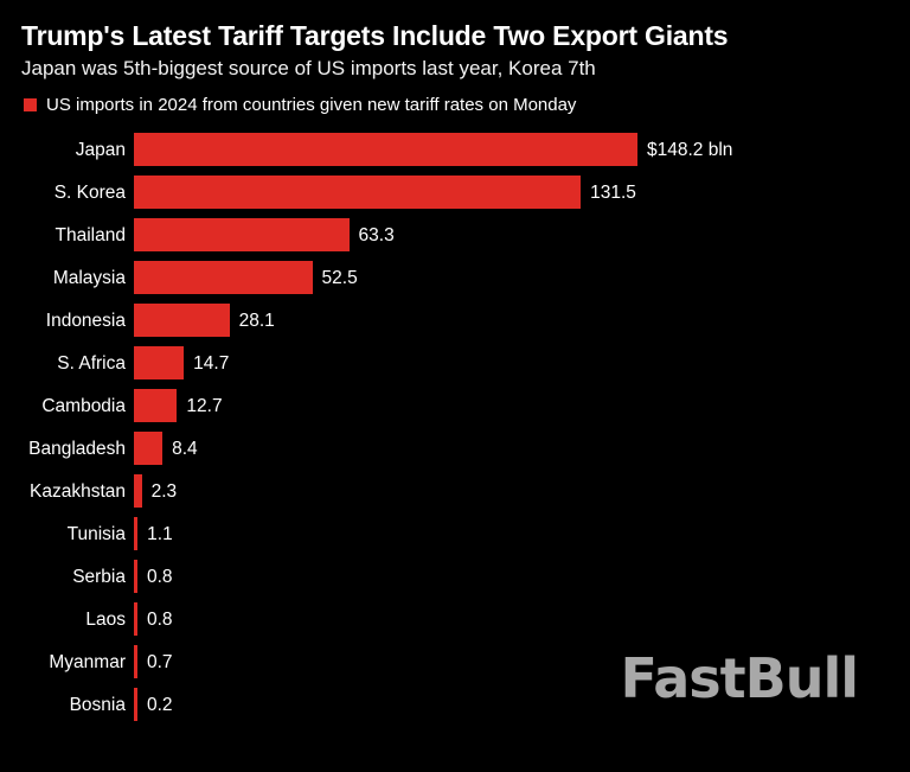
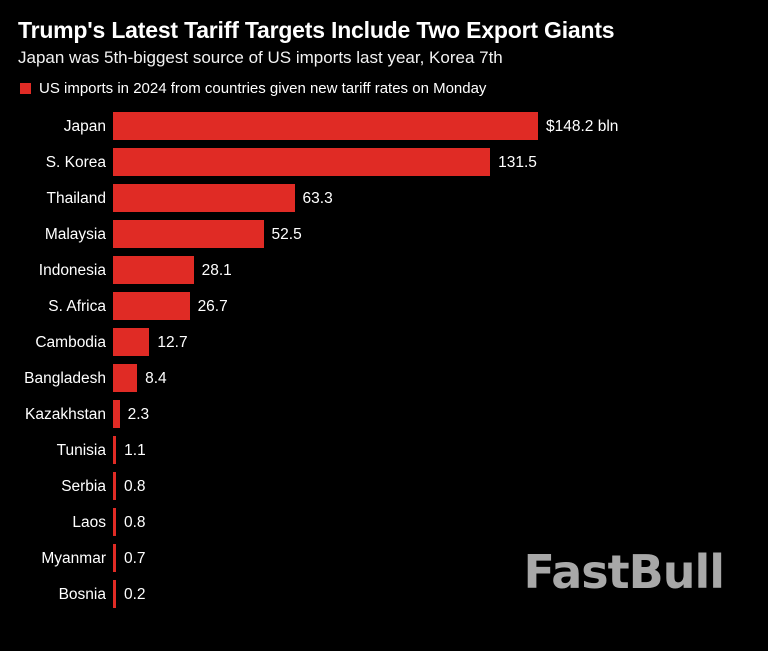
S. Africa: 14.7 -> 26.7
